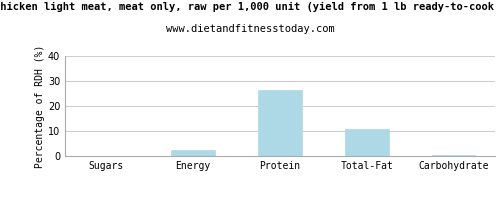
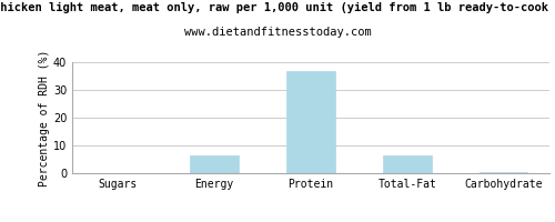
Energy: 2.5 -> 6.5
Protein: 26.5 -> 37.0
Total-Fat: 11.0 -> 6.3
